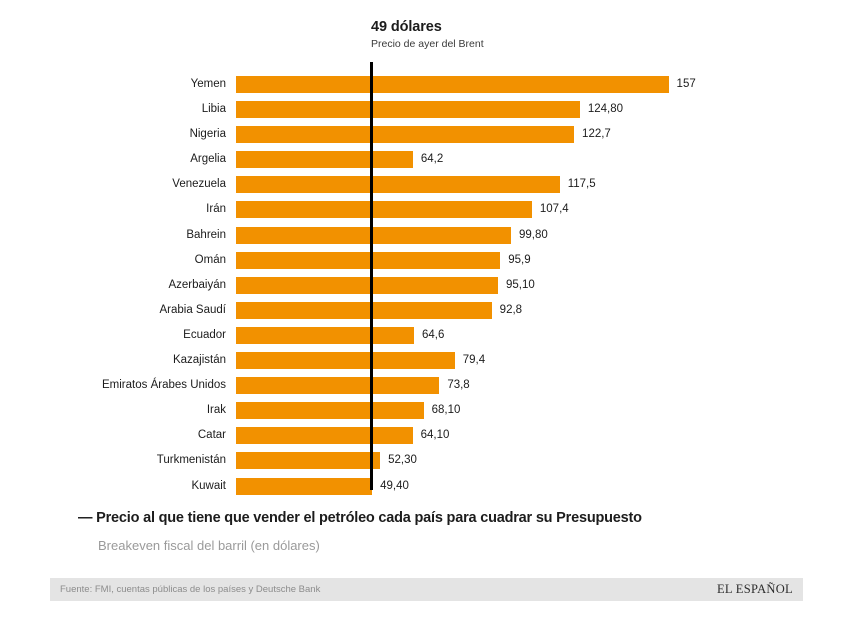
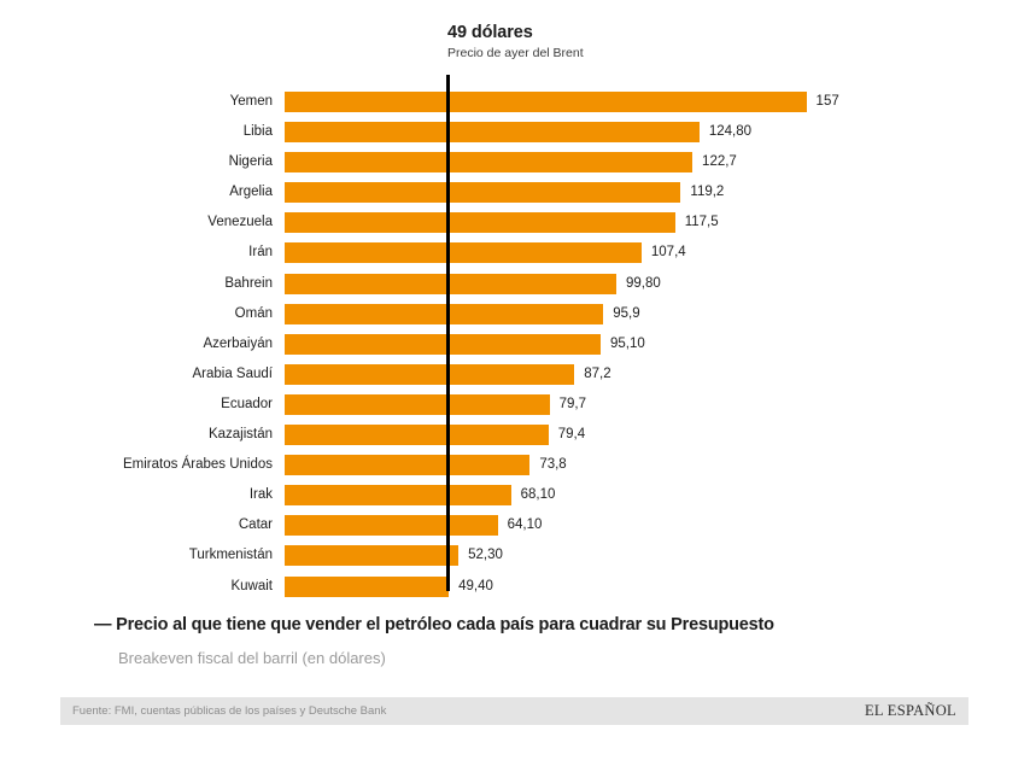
Argelia: 64,2 -> 119,2
Arabia Saudí: 92,8 -> 87,2
Ecuador: 64,6 -> 79,7
